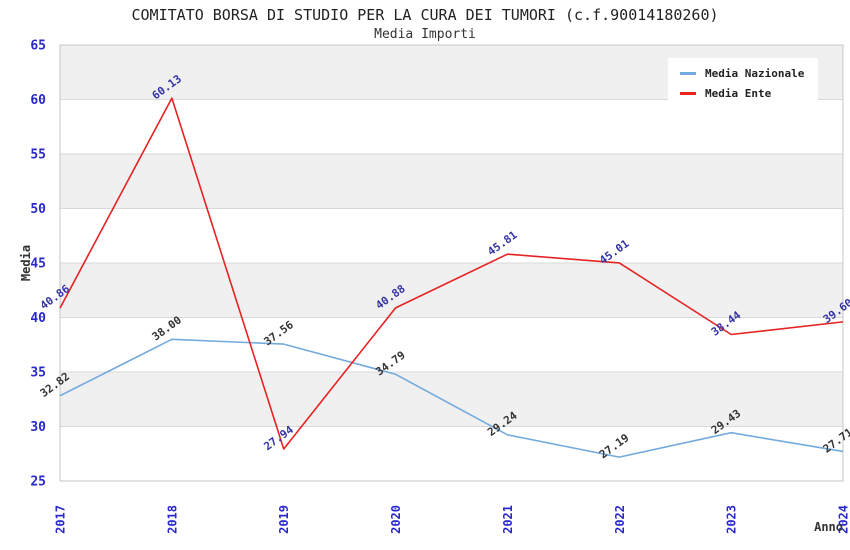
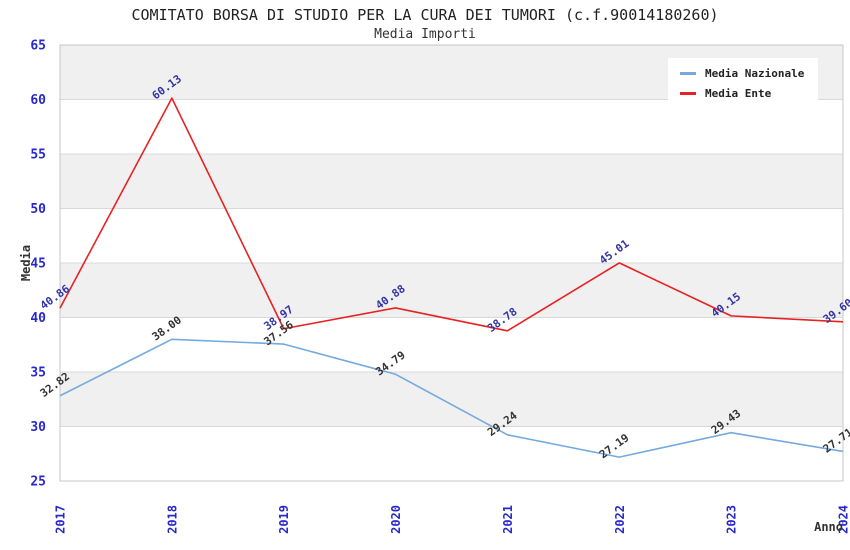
Media Ente/2019: 27.94 -> 38.97
Media Ente/2021: 45.81 -> 38.78
Media Ente/2023: 38.44 -> 40.15
